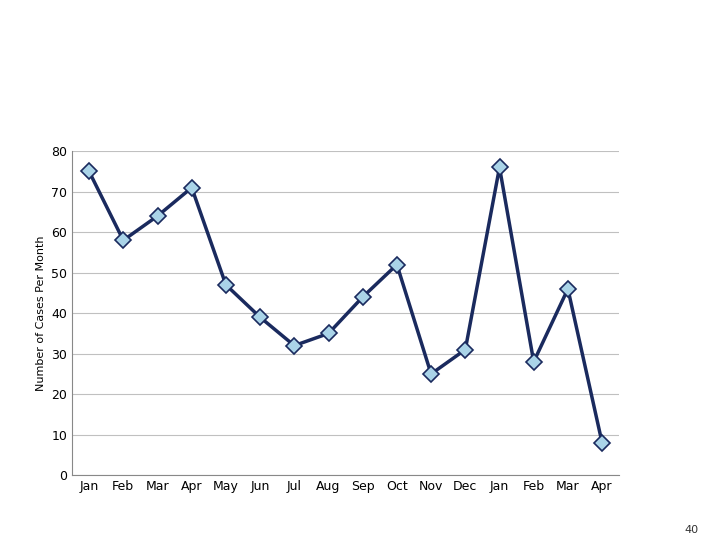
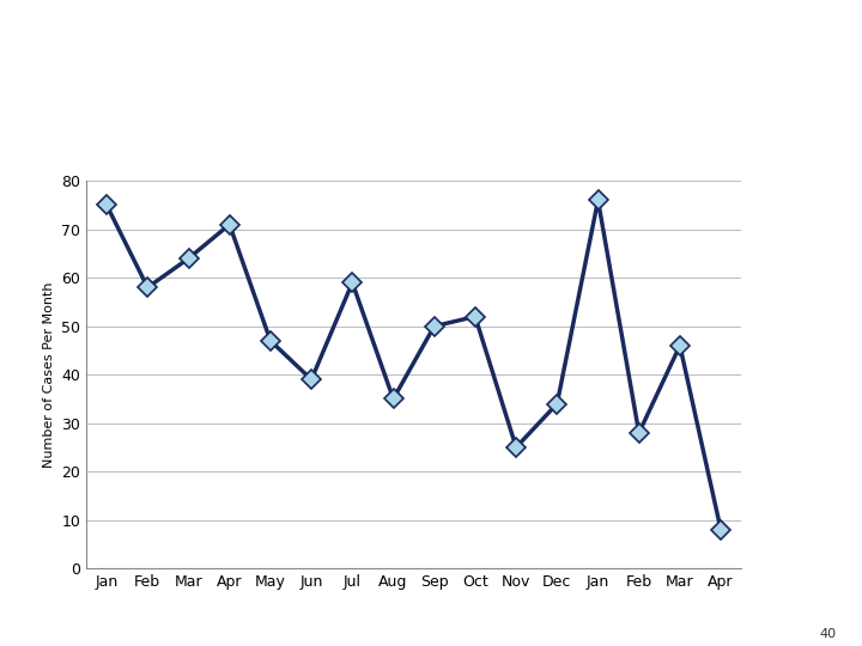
Jul: 32 -> 59
Sep: 44 -> 50
Dec: 31 -> 34
